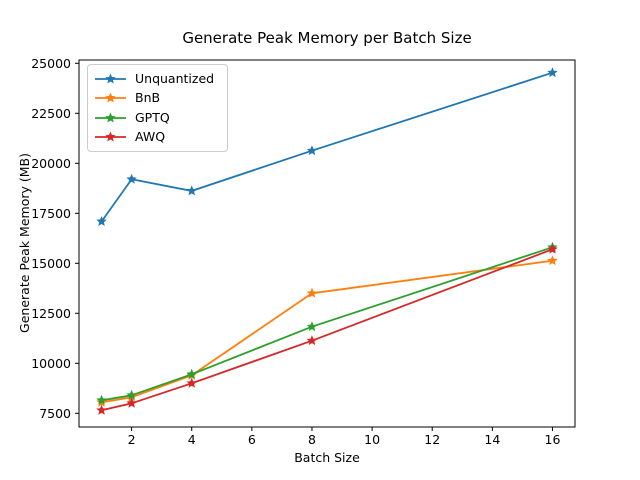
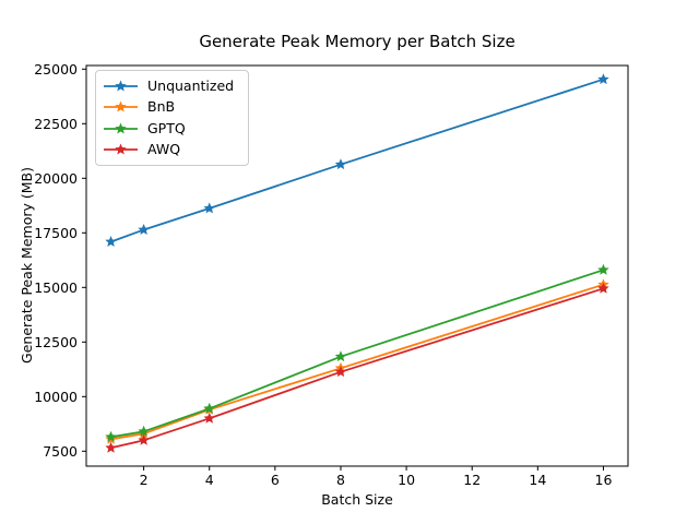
Unquantized/2: 19200 -> 17600
BnB/8: 13500 -> 11300
AWQ/16: 15700 -> 15000
